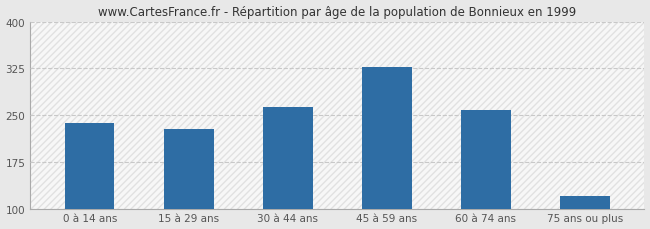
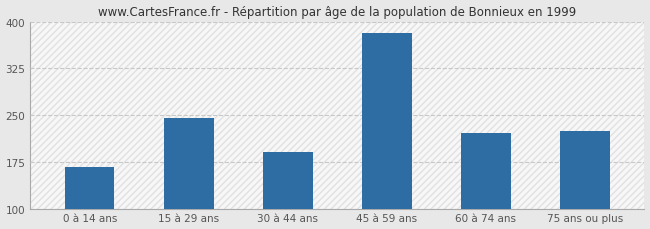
0 à 14 ans: 237 -> 166
15 à 29 ans: 228 -> 246
30 à 44 ans: 263 -> 190
45 à 59 ans: 327 -> 382
60 à 74 ans: 258 -> 222
75 ans ou plus: 120 -> 224
